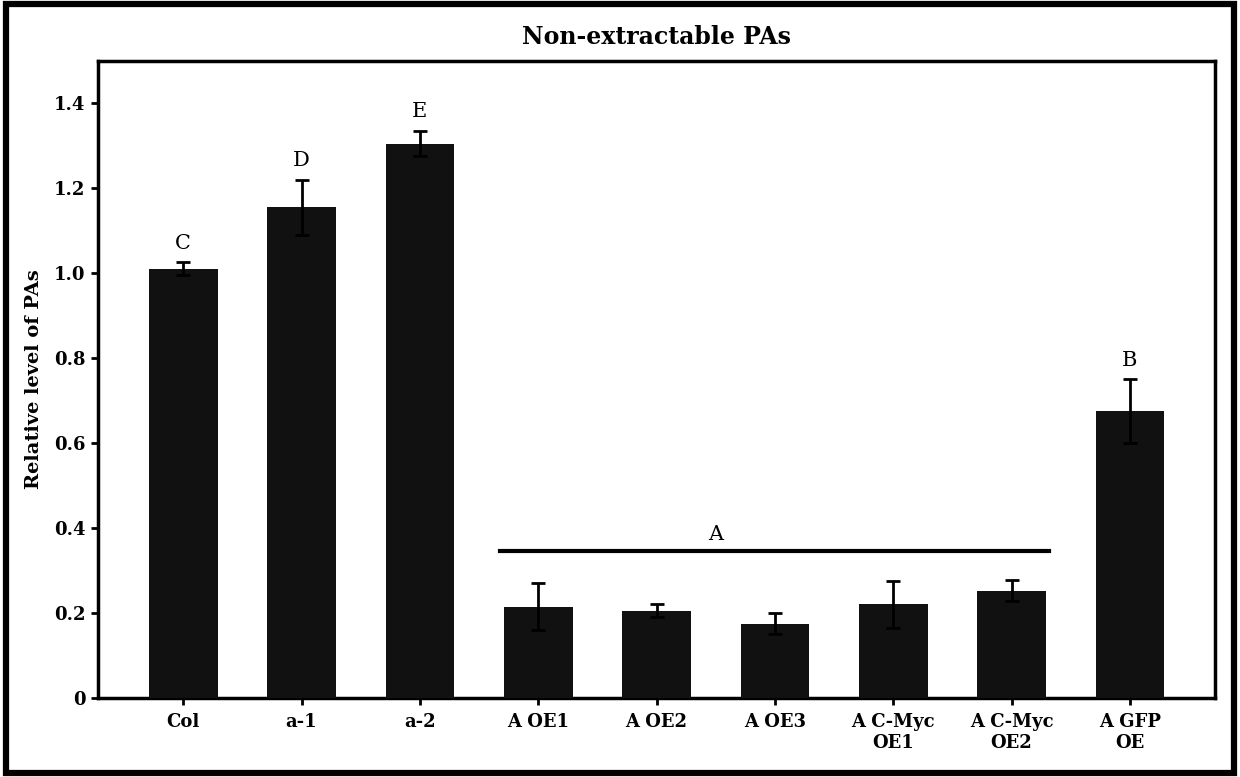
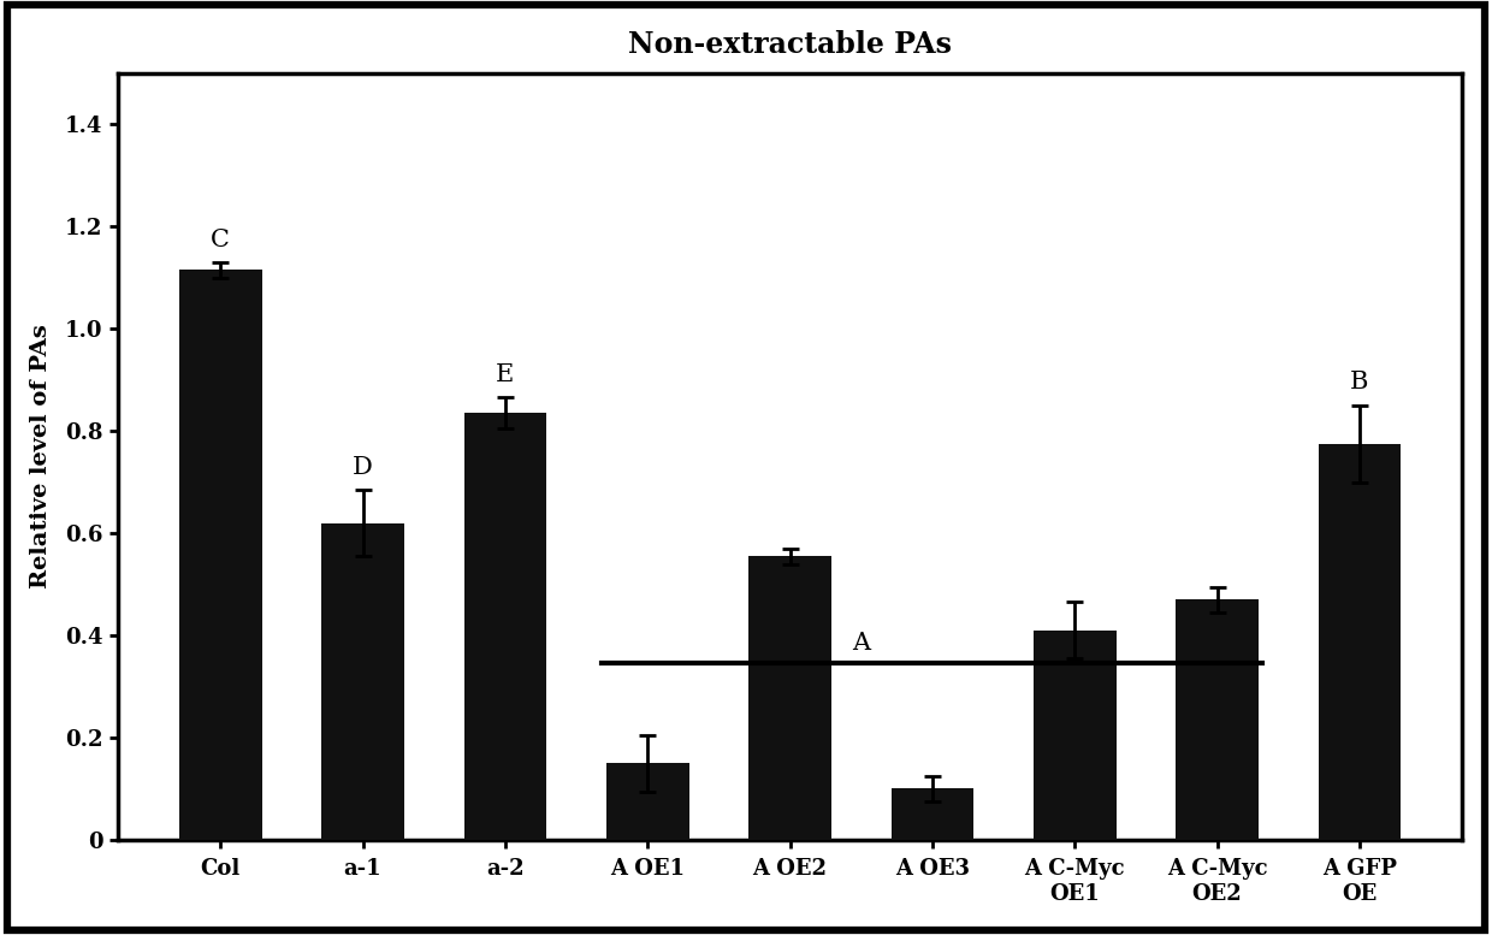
Col: 1.010 -> 1.115
a-1: 1.155 -> 0.620
a-2: 1.305 -> 0.835
A OE1: 0.215 -> 0.150
A OE2: 0.205 -> 0.555
A OE3: 0.175 -> 0.100
A C-Myc OE1: 0.220 -> 0.410
A C-Myc OE2: 0.252 -> 0.470
A GFP OE: 0.675 -> 0.775
